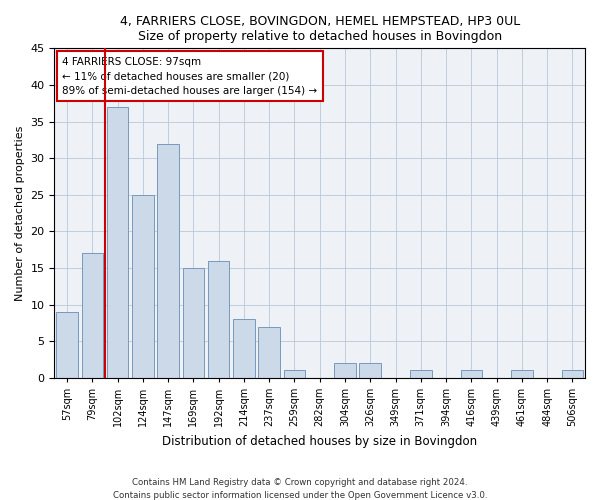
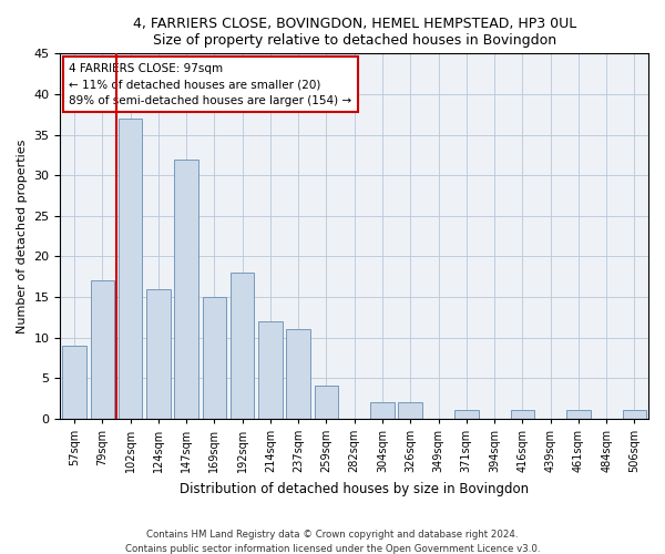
124sqm: 25 -> 16
192sqm: 16 -> 18
214sqm: 8 -> 12
237sqm: 7 -> 11
259sqm: 1 -> 4
